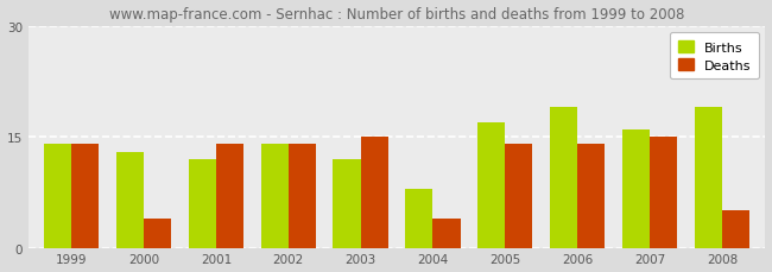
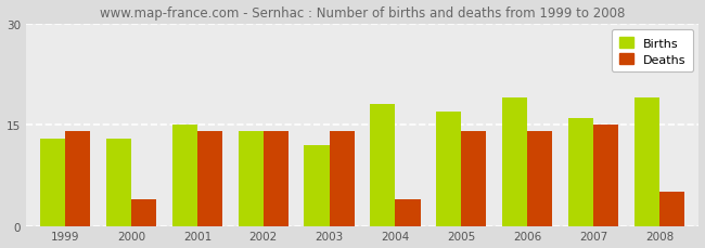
Births/1999: 14 -> 13
Births/2001: 12 -> 15
Deaths/2003: 15 -> 14
Births/2004: 8 -> 18
